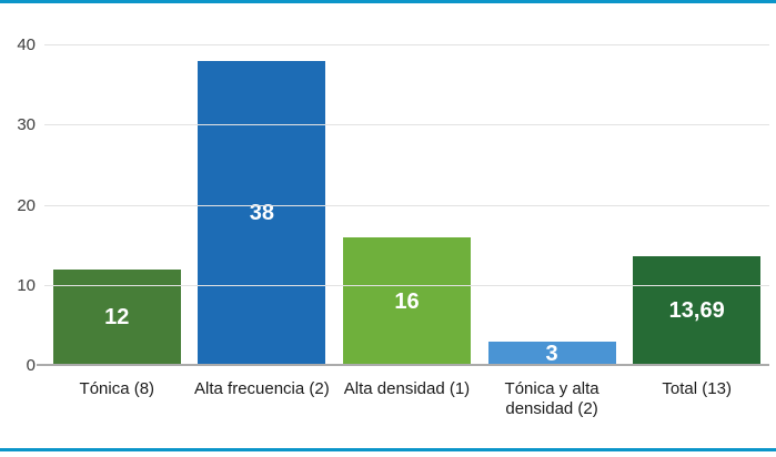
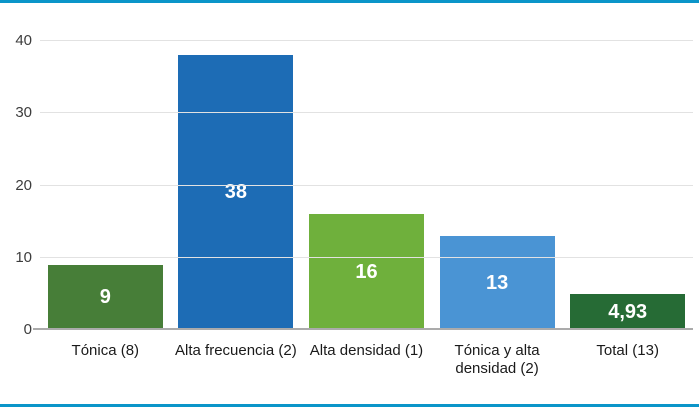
Tónica (8): 12 -> 9
Tónica y alta densidad (2): 3 -> 13
Total (13): 13,69 -> 4,93
